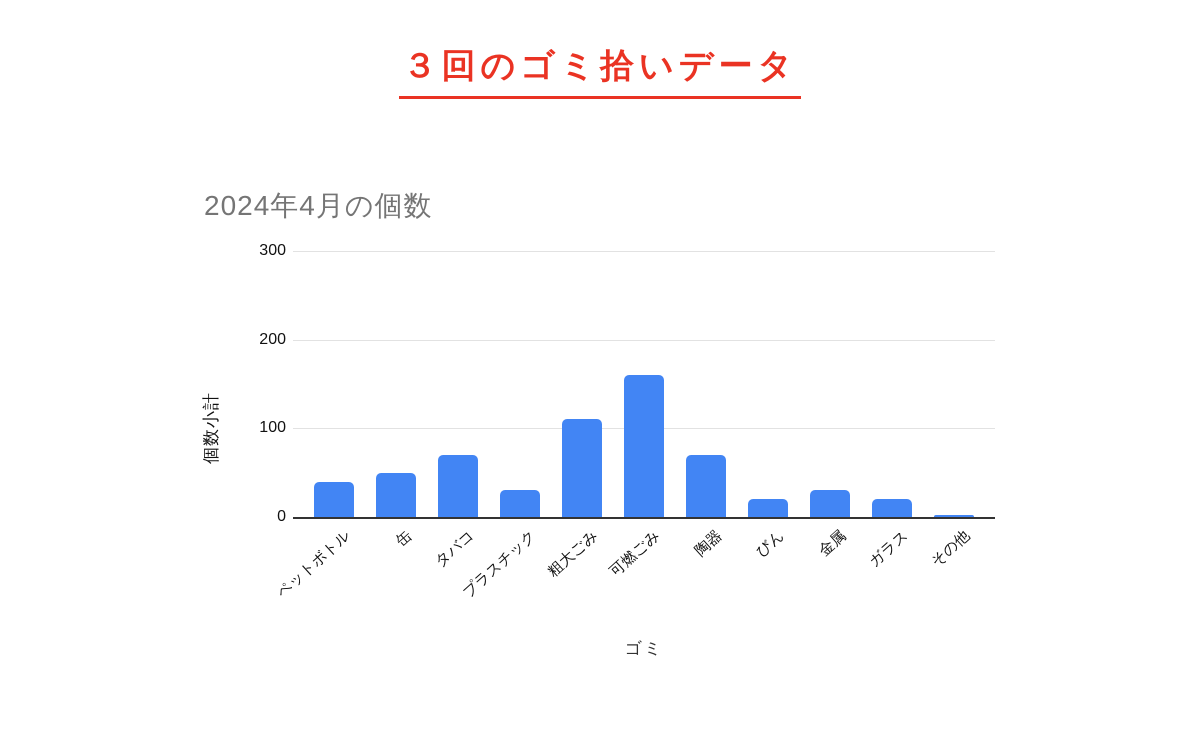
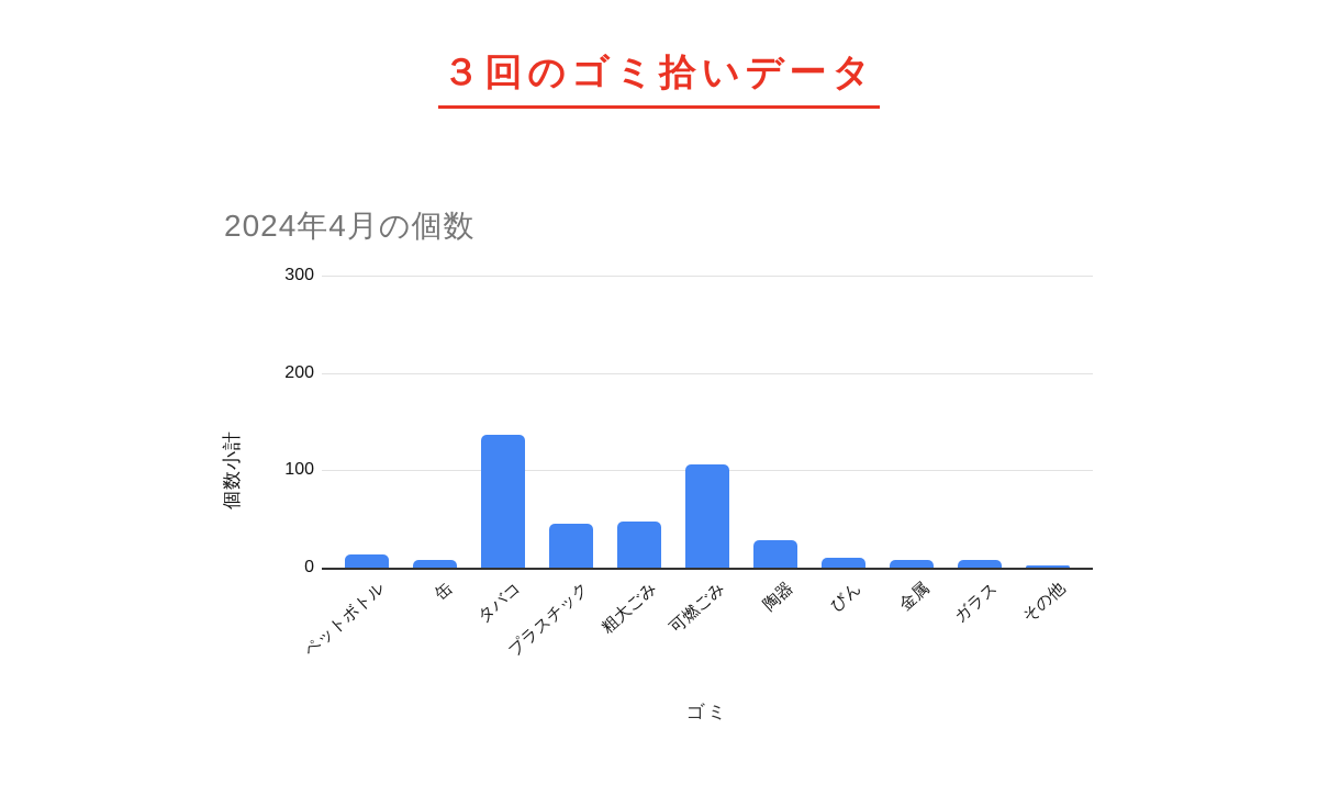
ペットボトル: 40 -> 10
缶: 50 -> 10
タバコ: 70 -> 140
プラスチック: 30 -> 40
粗大ごみ: 110 -> 50
可燃ごみ: 160 -> 110
陶器: 70 -> 30
びん: 20 -> 10
金属: 30 -> 10
ガラス: 20 -> 10
